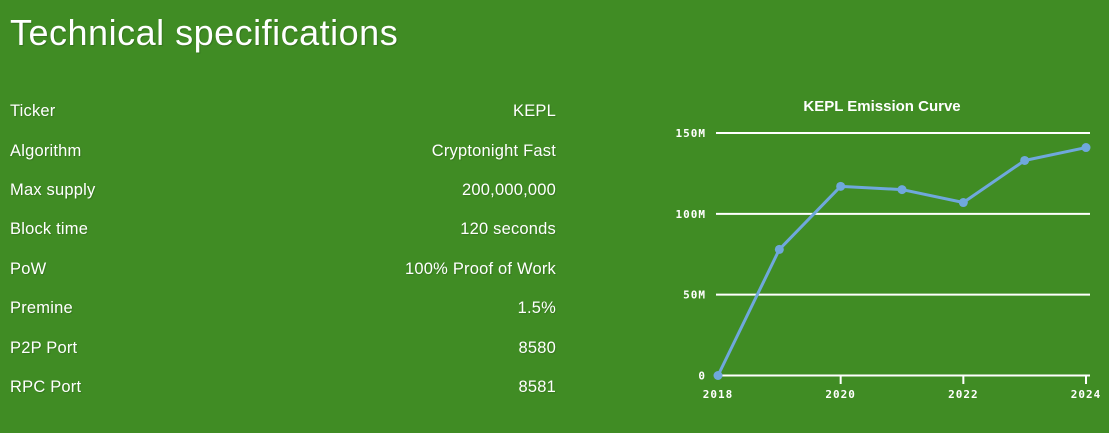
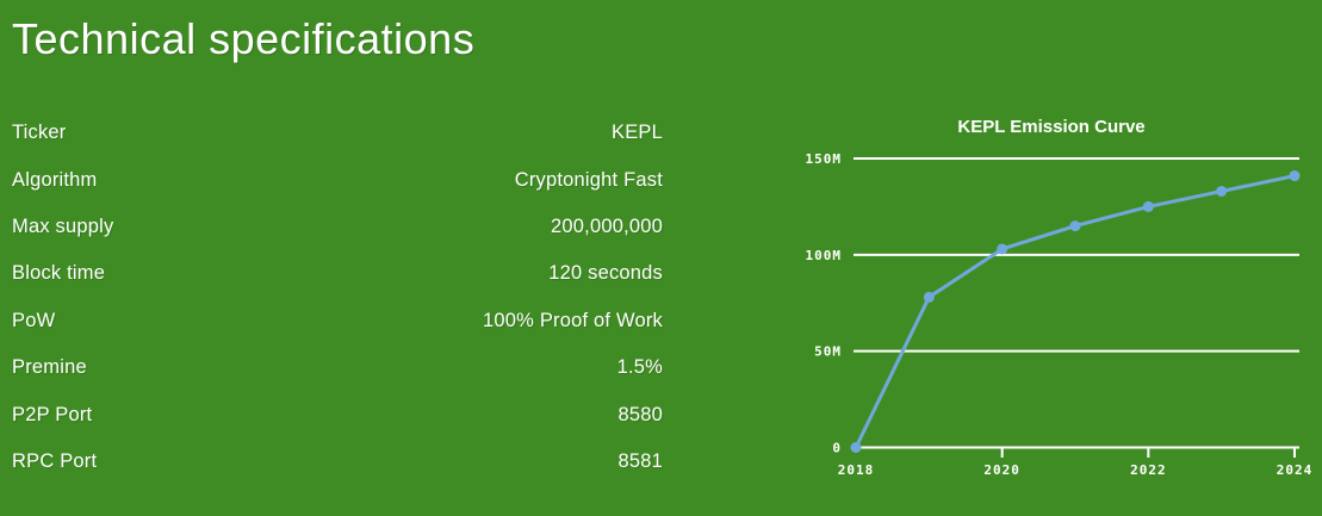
2020: 117M -> 103M
2022: 107M -> 125M
